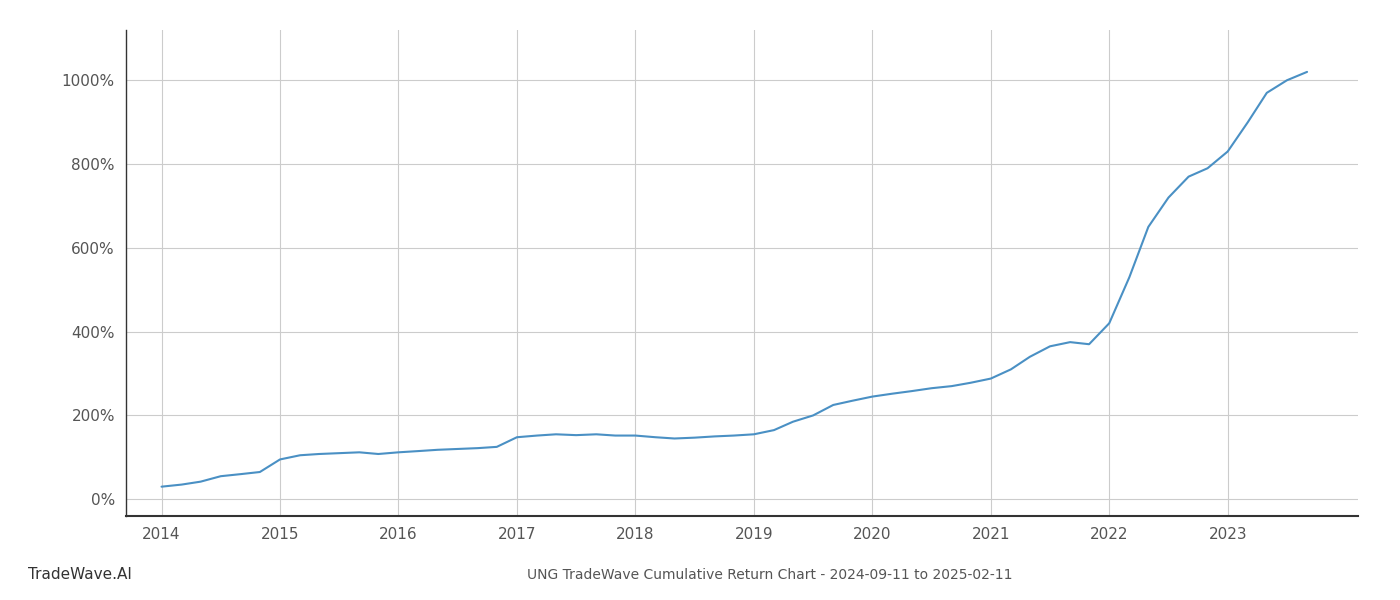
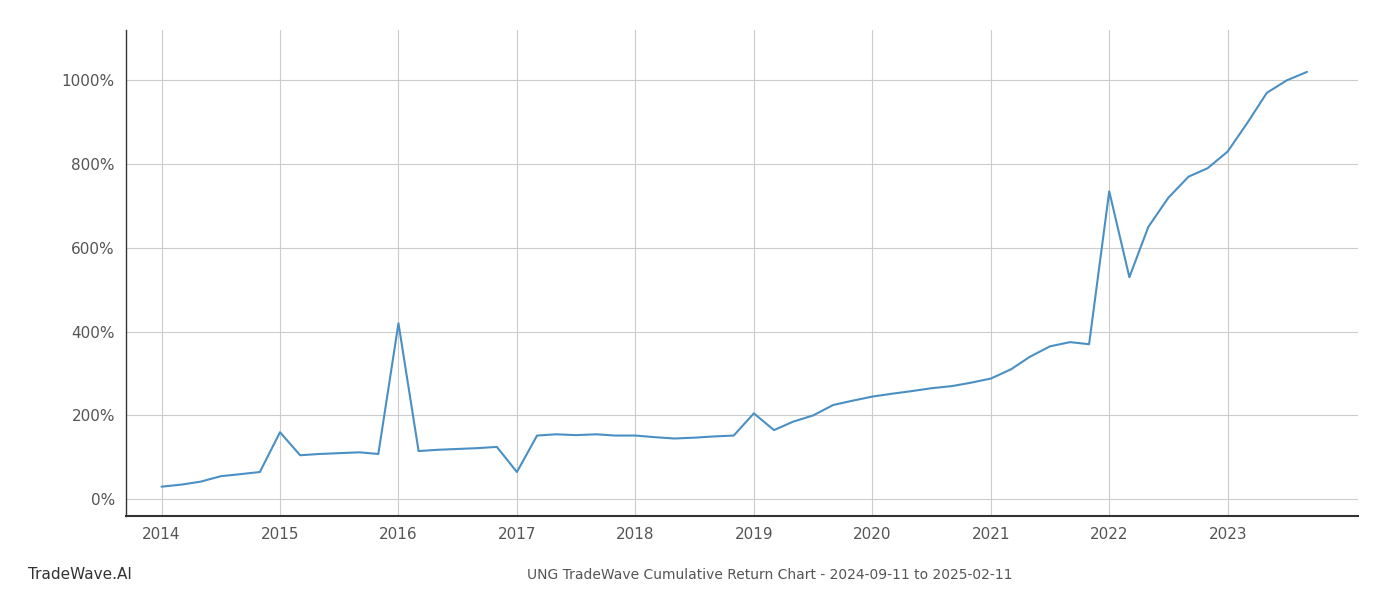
2015: 95% -> 160%
2016: 112% -> 420%
2017: 148% -> 65%
2019: 155% -> 205%
2022: 420% -> 735%
